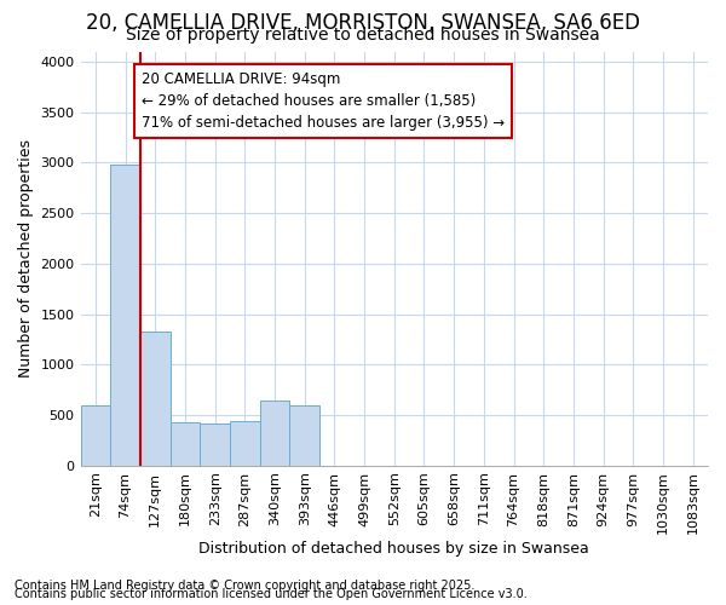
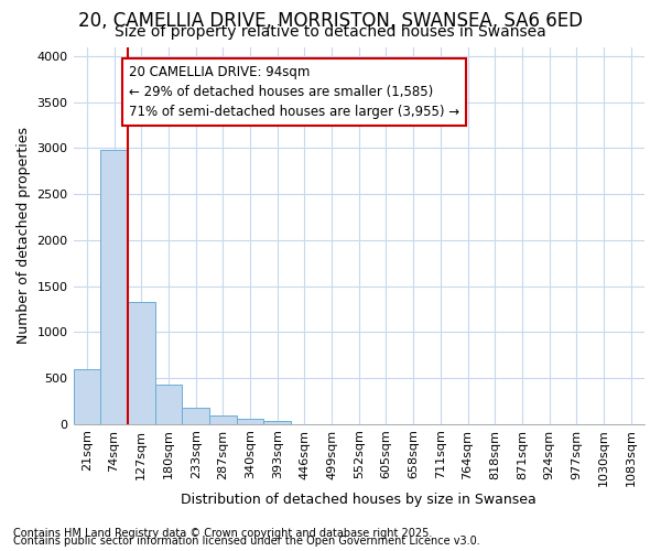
233sqm: 420 -> 180
287sqm: 440 -> 90
340sqm: 640 -> 60
393sqm: 600 -> 30
